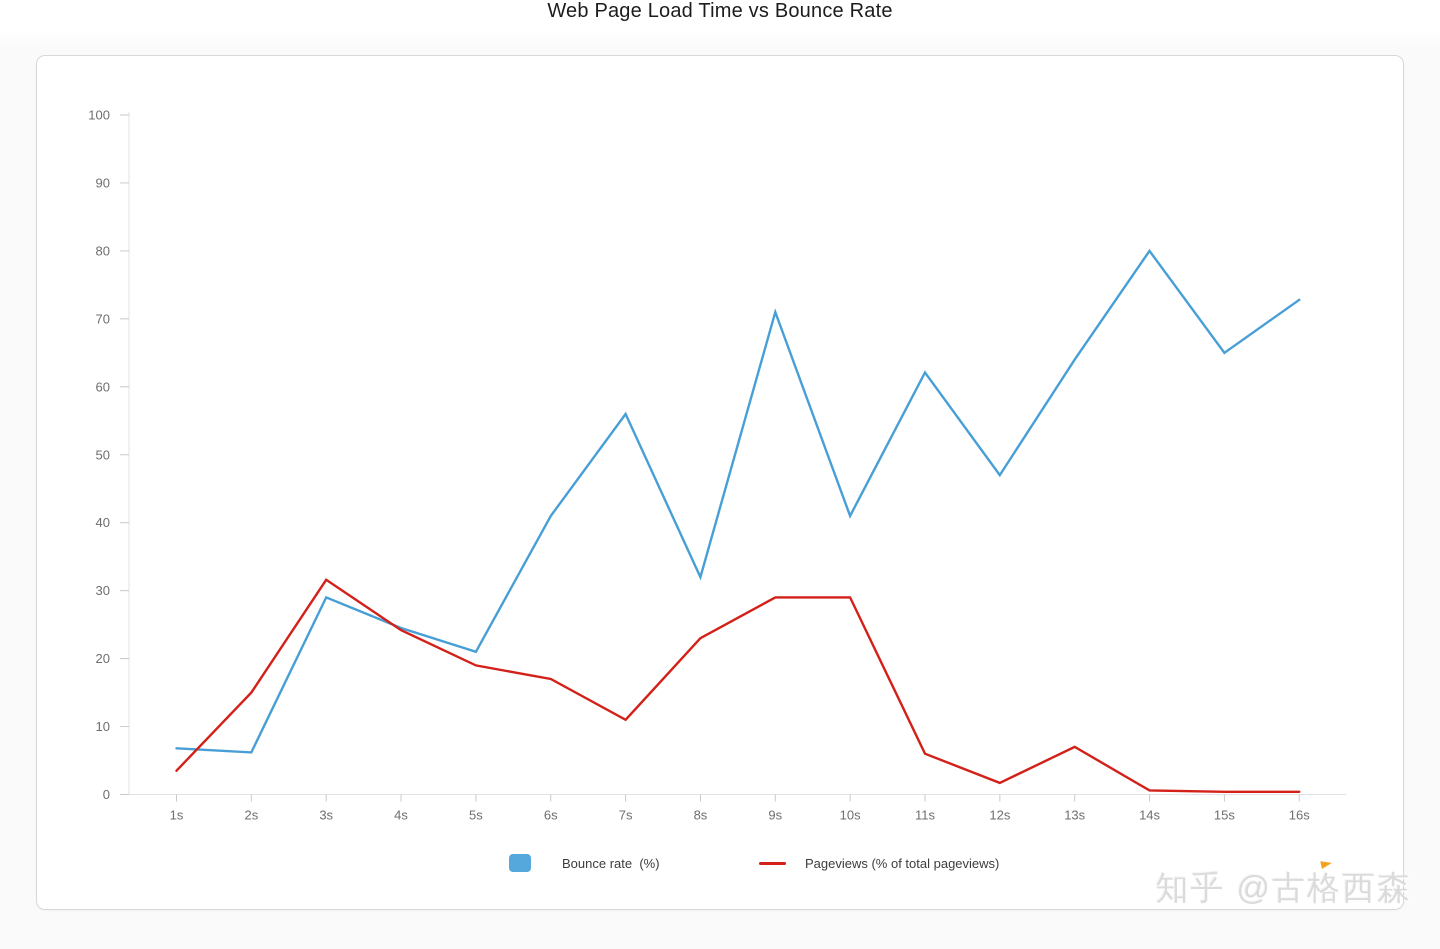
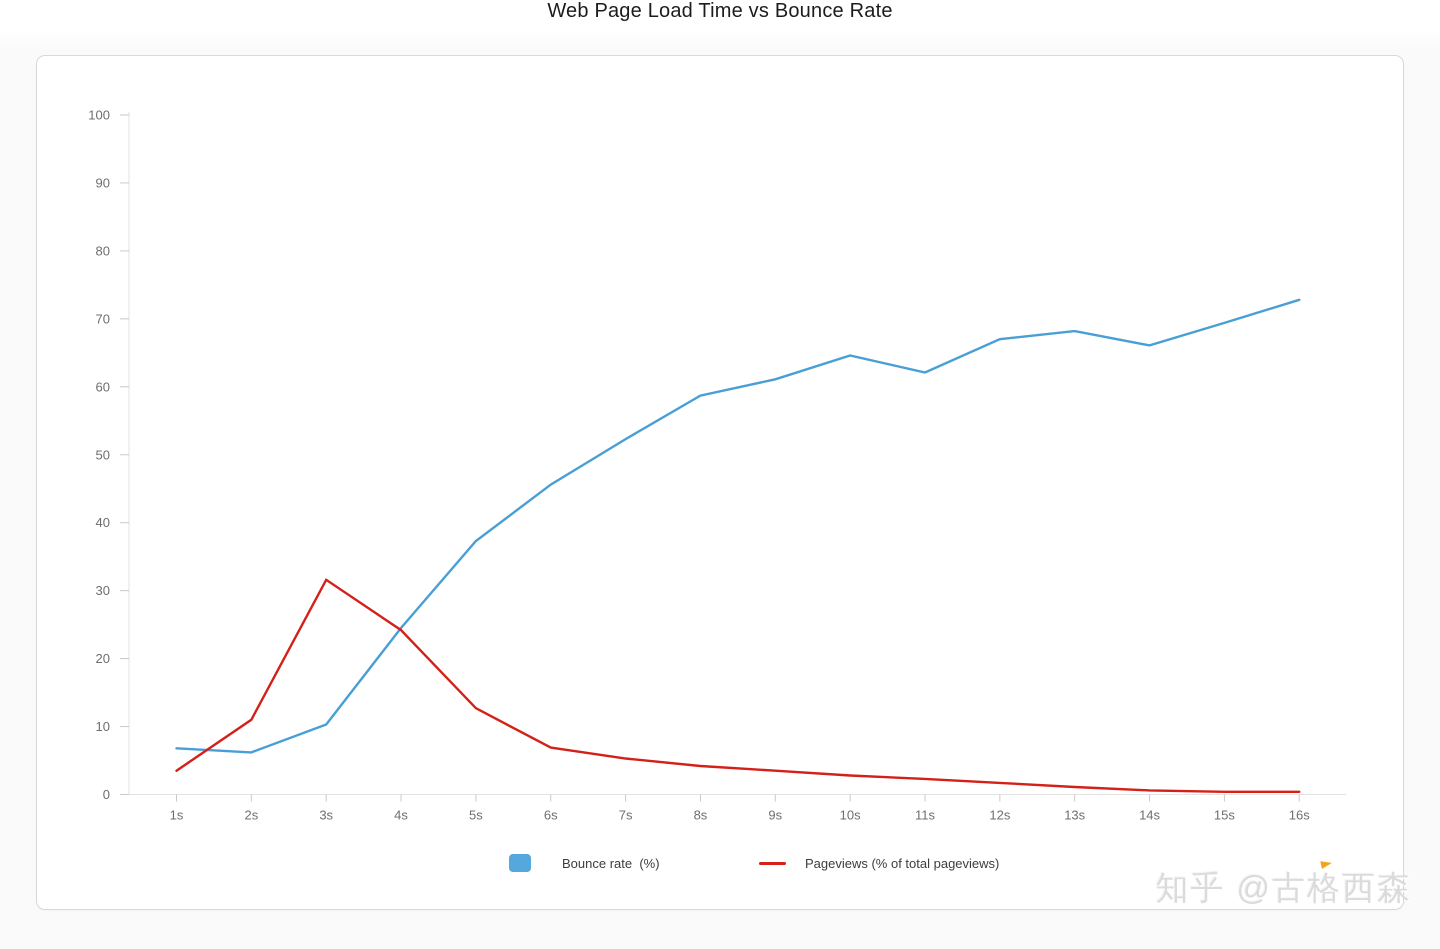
Pageviews (% of total pageviews)/2s: 15 -> 11
Bounce rate (%)/3s: 29 -> 10
Bounce rate (%)/5s: 21 -> 37
Pageviews (% of total pageviews)/5s: 19 -> 13
Bounce rate (%)/6s: 41 -> 46
Pageviews (% of total pageviews)/6s: 17 -> 7
Bounce rate (%)/7s: 56 -> 52
Pageviews (% of total pageviews)/7s: 11 -> 5
Bounce rate (%)/8s: 32 -> 59
Pageviews (% of total pageviews)/8s: 23 -> 4
Bounce rate (%)/9s: 71 -> 61
Pageviews (% of total pageviews)/9s: 29 -> 4
Bounce rate (%)/10s: 41 -> 65
Pageviews (% of total pageviews)/10s: 29 -> 3
Pageviews (% of total pageviews)/11s: 6 -> 2
Bounce rate (%)/12s: 47 -> 67
Bounce rate (%)/13s: 64 -> 68
Pageviews (% of total pageviews)/13s: 7 -> 1
Bounce rate (%)/14s: 80 -> 66
Bounce rate (%)/15s: 65 -> 69
